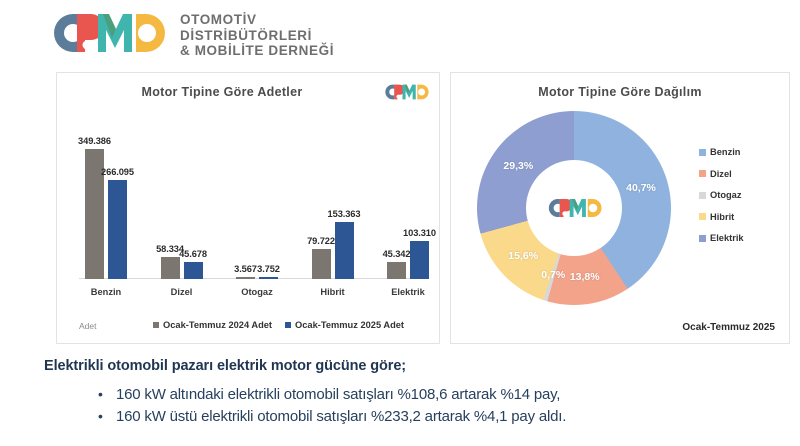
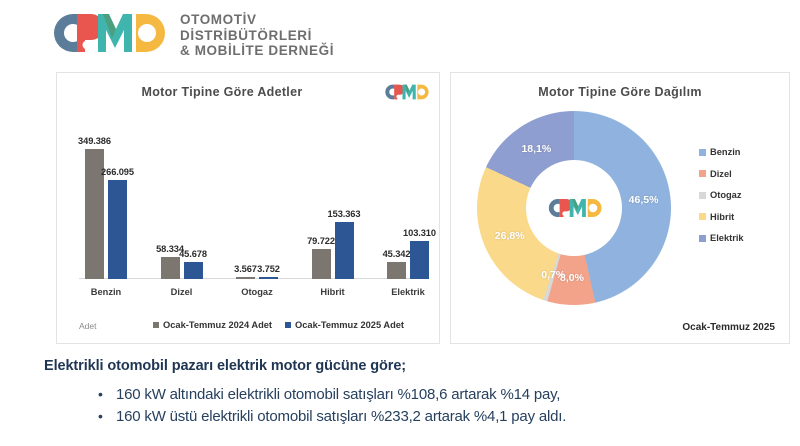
Motor Tipine Göre Dağılım/Benzin: 40,7% -> 46,5%
Motor Tipine Göre Dağılım/Dizel: 13,8% -> 8,0%
Motor Tipine Göre Dağılım/Hibrit: 15,6% -> 26,8%
Motor Tipine Göre Dağılım/Elektrik: 29,3% -> 18,1%
